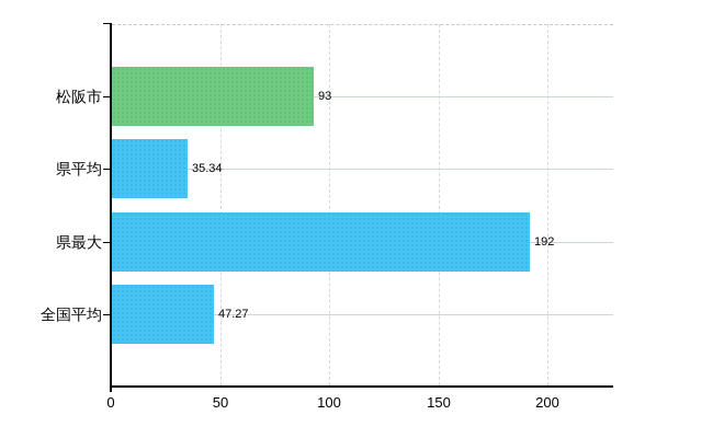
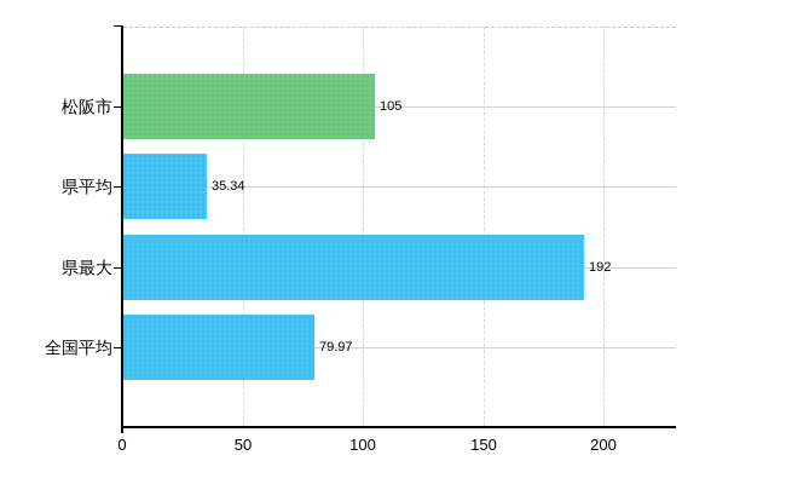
松阪市: 93 -> 105
全国平均: 47.27 -> 79.97
